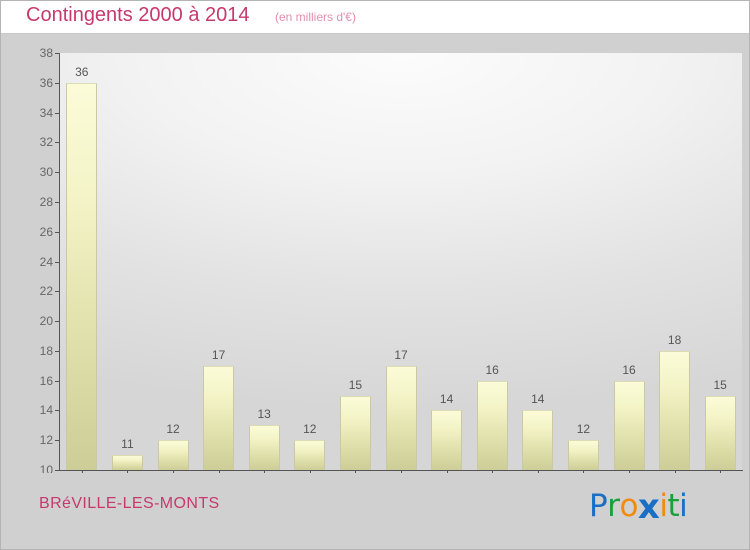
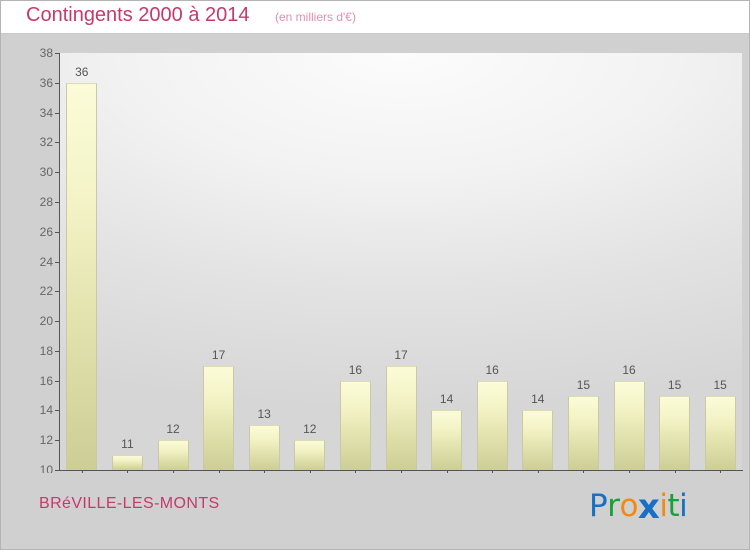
2006: 15 -> 16
2011: 12 -> 15
2013: 18 -> 15
